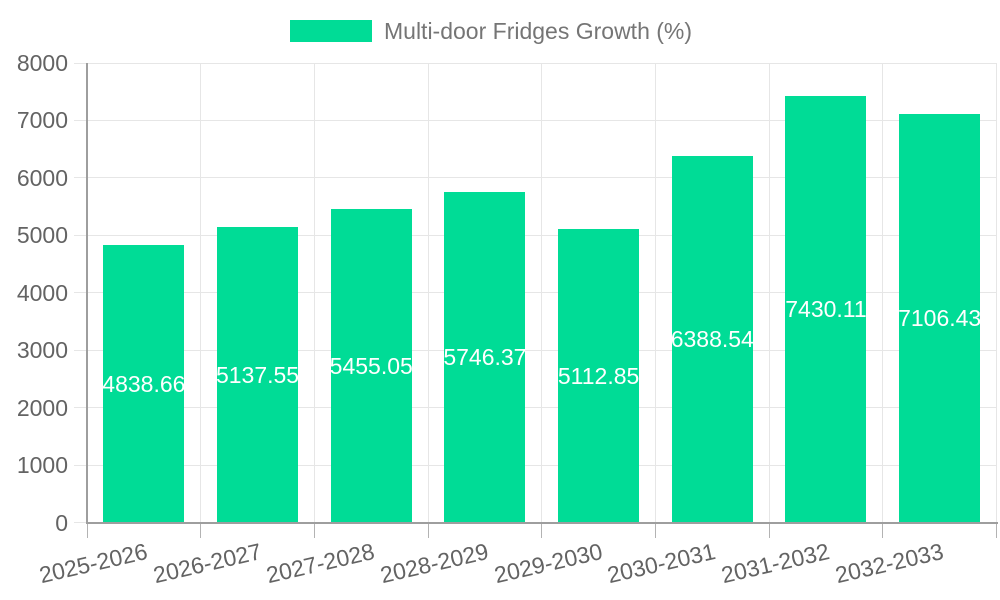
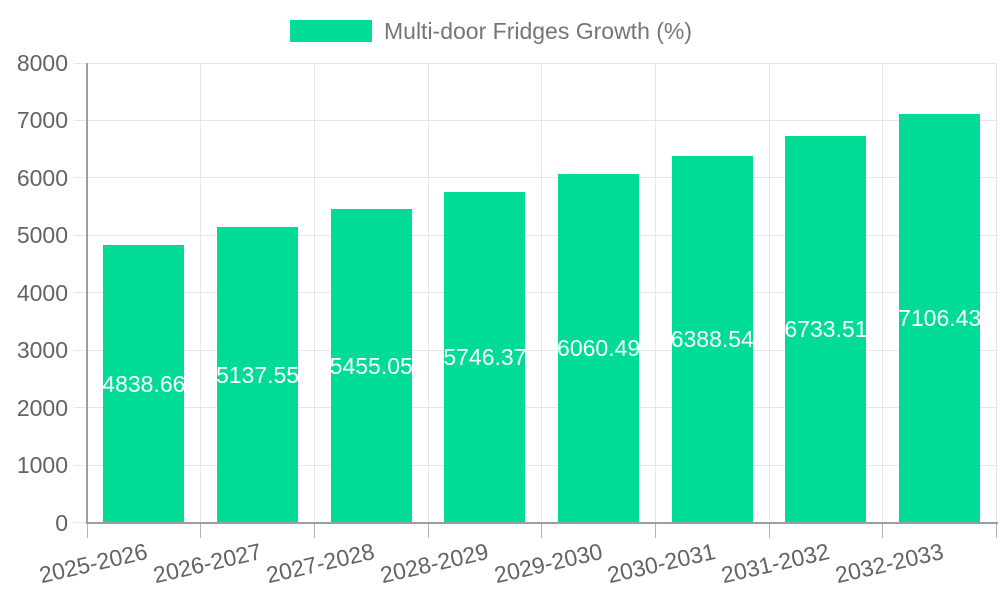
2029-2030: 5112.85 -> 6060.49
2031-2032: 7430.11 -> 6733.51
